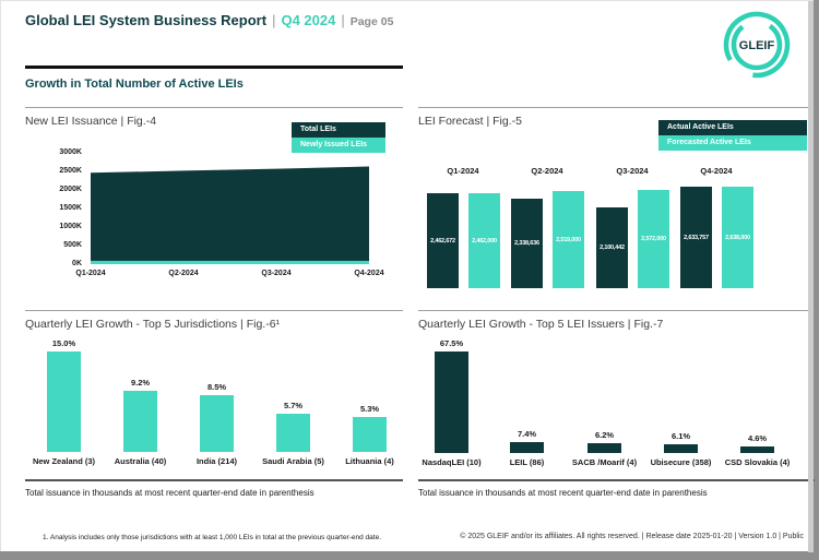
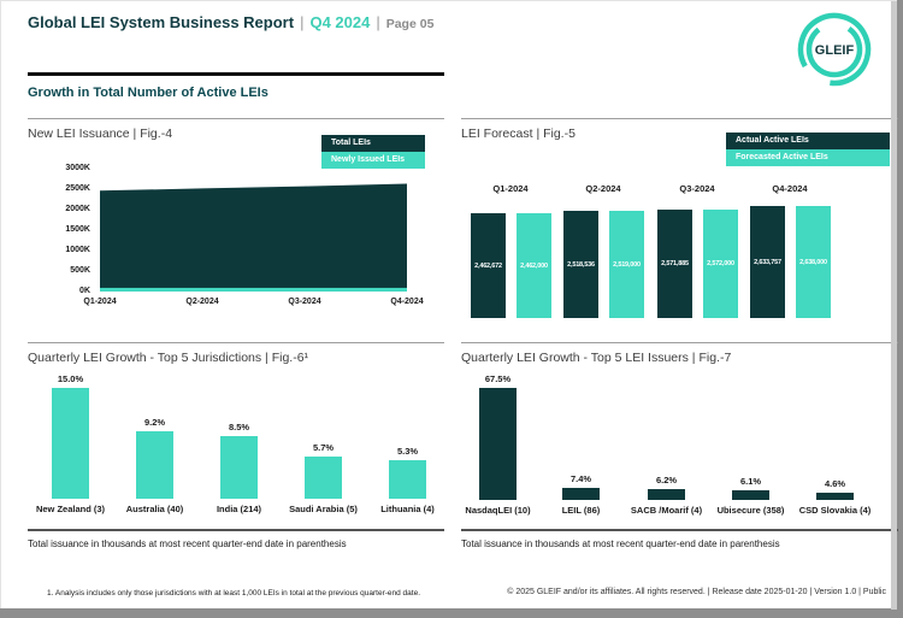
LEI Forecast | Fig.-5/Actual Active LEIs/Q2-2024: 2,338,636 -> 2,518,536
LEI Forecast | Fig.-5/Actual Active LEIs/Q3-2024: 2,100,442 -> 2,571,885
